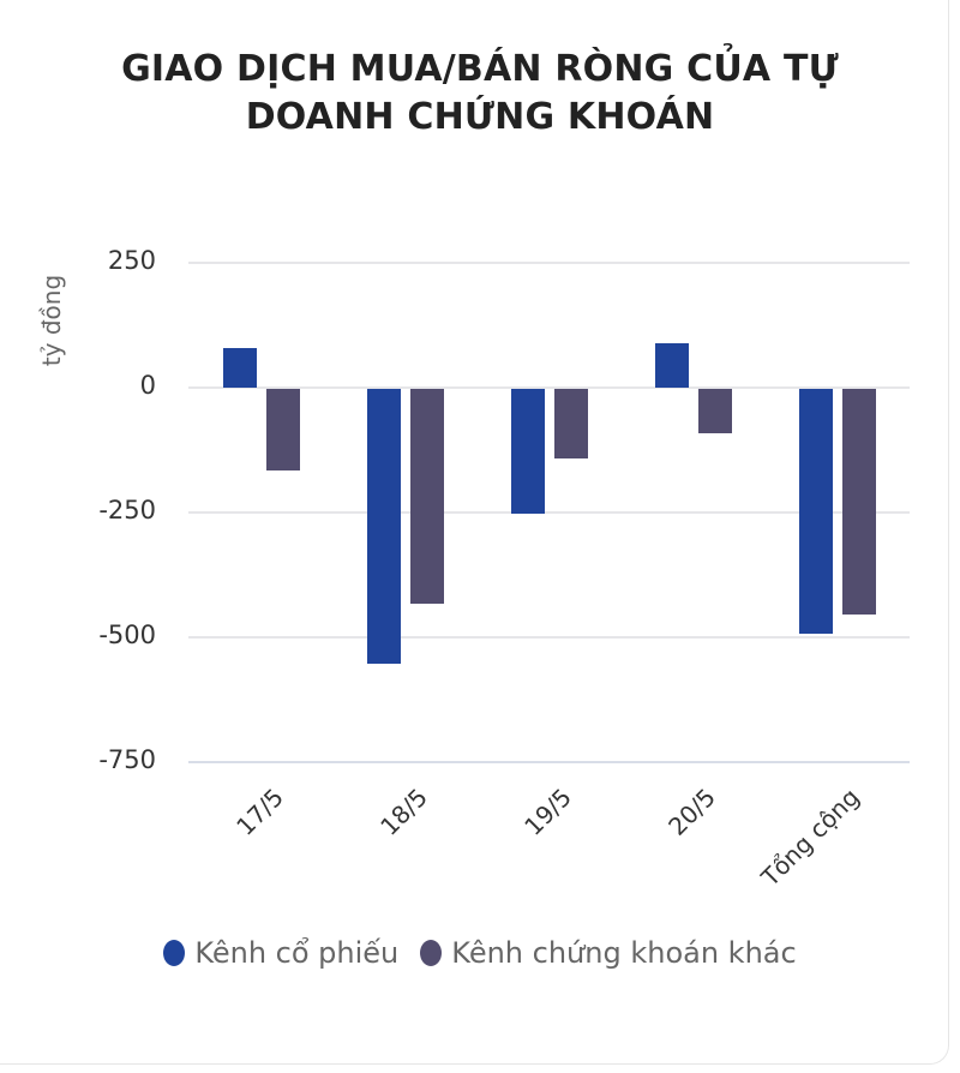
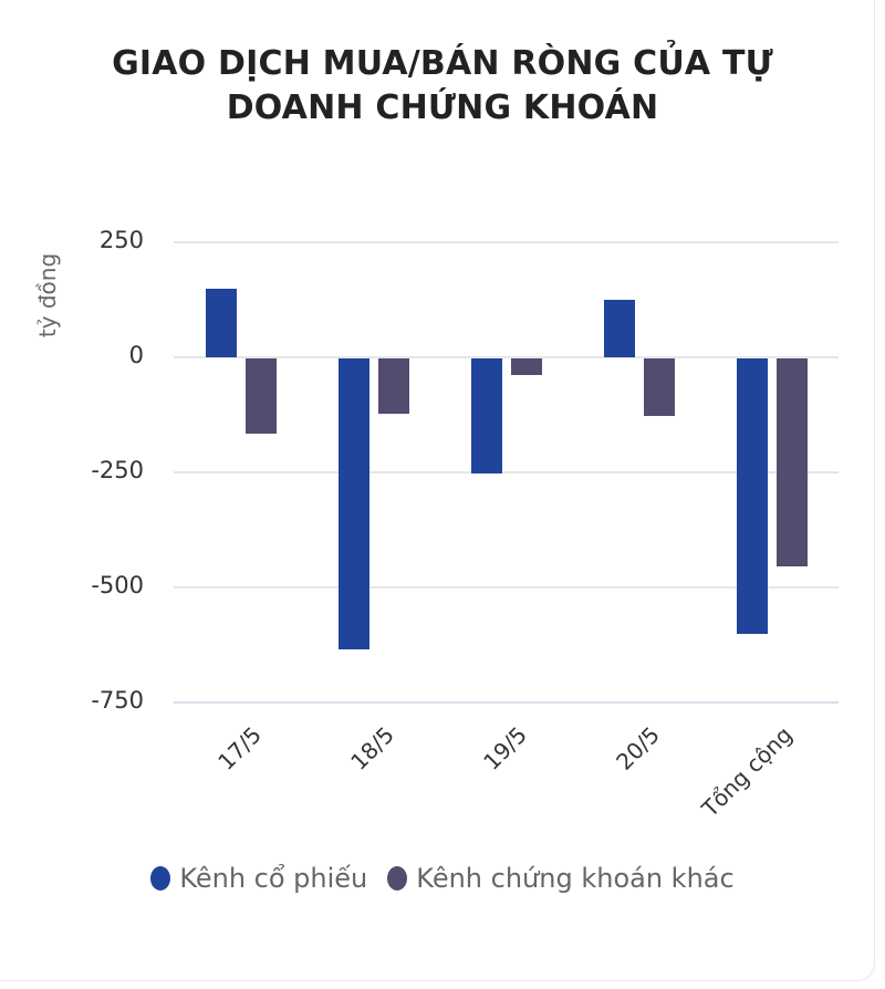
Kênh cổ phiếu/17/5: 80 -> 150
Kênh cổ phiếu/18/5: -550 -> -630
Kênh chứng khoán khác/18/5: -430 -> -120
Kênh chứng khoán khác/19/5: -140 -> -40
Kênh cổ phiếu/20/5: 90 -> 130
Kênh chứng khoán khác/20/5: -90 -> -130
Kênh cổ phiếu/Tổng cộng: -490 -> -600
